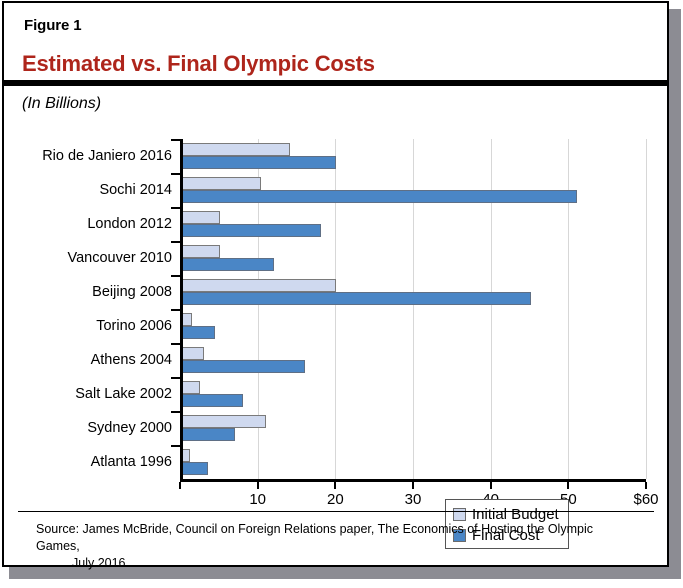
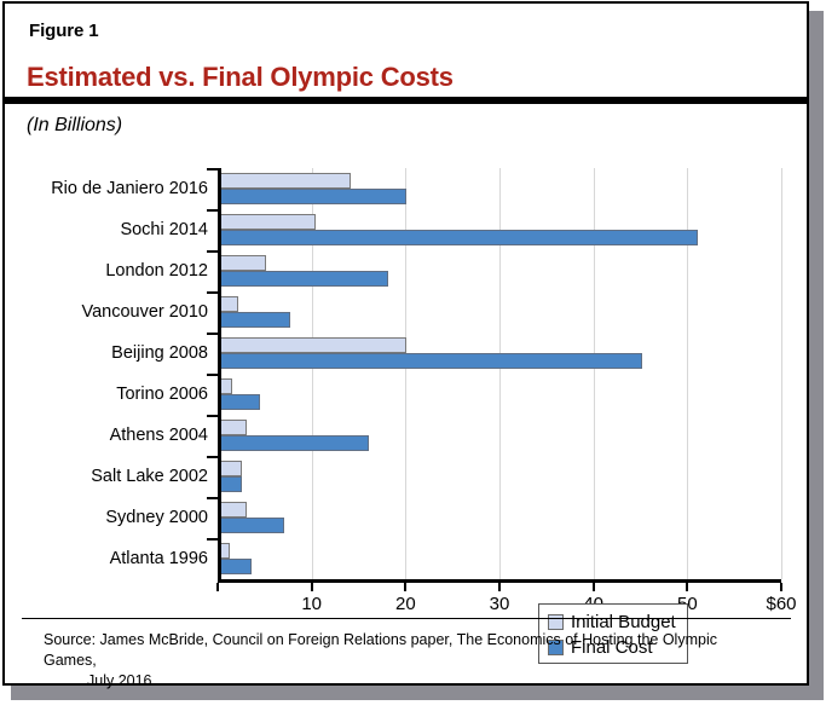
Initial Budget/Vancouver 2010: $5 -> $2
Final Cost/Vancouver 2010: $12 -> $8
Final Cost/Salt Lake 2002: $8 -> $2
Initial Budget/Sydney 2000: $11 -> $3
